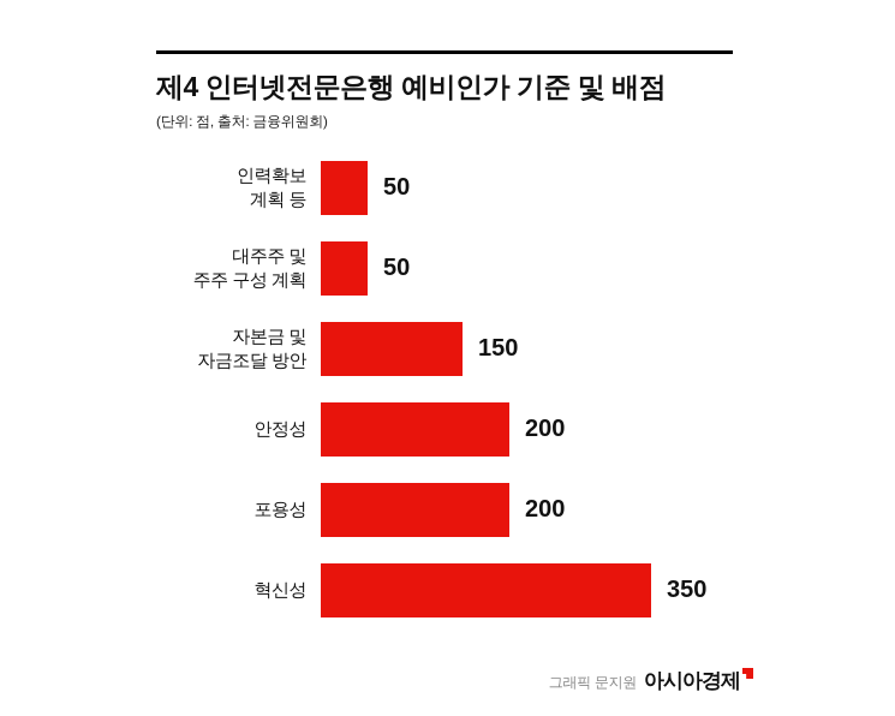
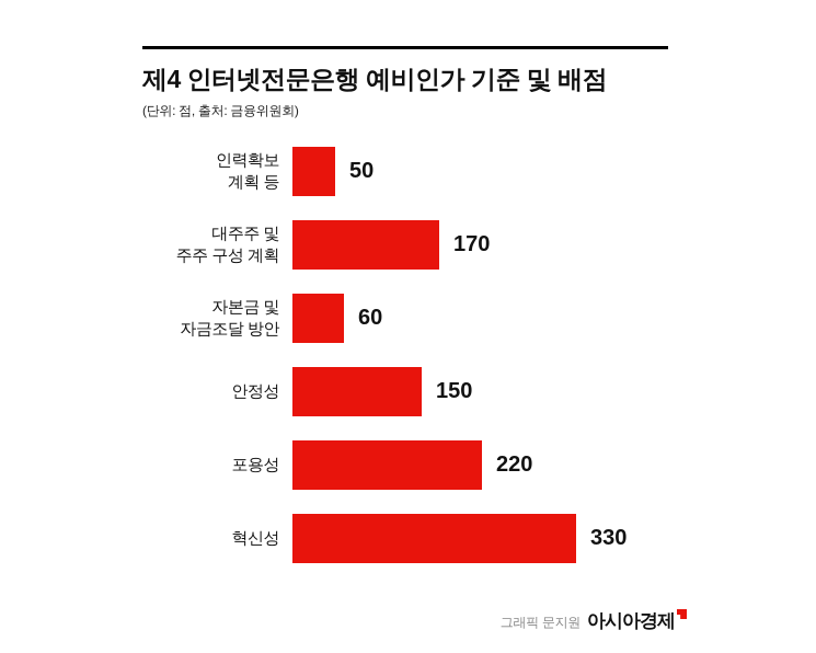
대주주 및 주주 구성 계획: 50 -> 170
자본금 및 자금조달 방안: 150 -> 60
안정성: 200 -> 150
포용성: 200 -> 220
혁신성: 350 -> 330
